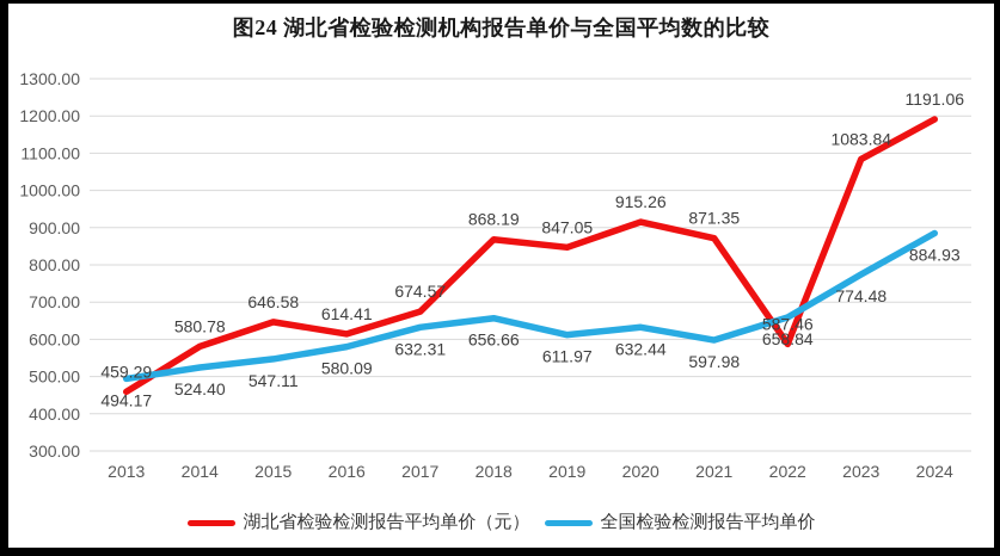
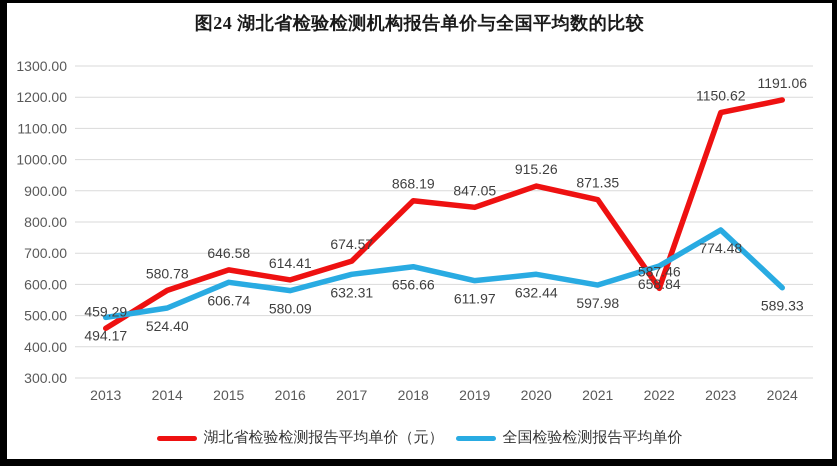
全国检验检测报告平均单价/2015: 547.11 -> 606.74
湖北省检验检测报告平均单价（元）/2023: 1083.84 -> 1150.62
全国检验检测报告平均单价/2024: 884.93 -> 589.33
